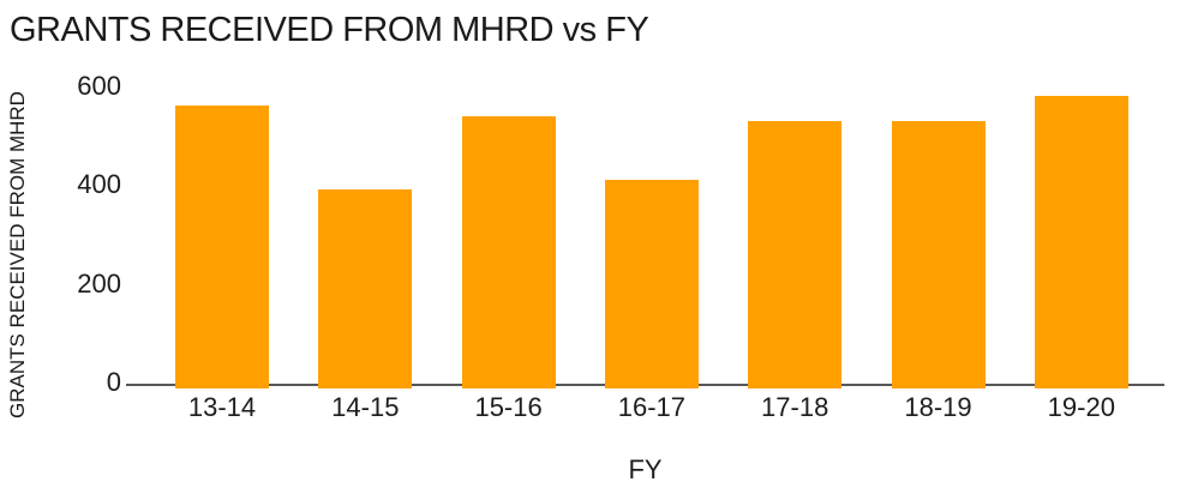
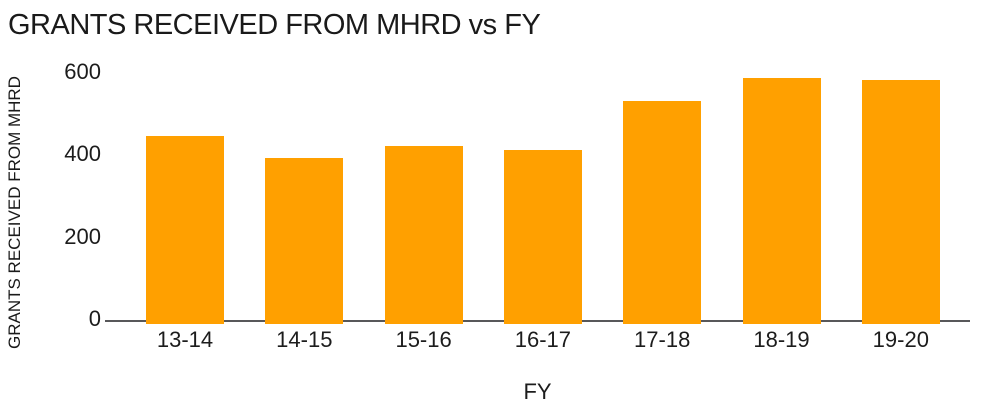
13-14: 560 -> 440
15-16: 540 -> 420
18-19: 530 -> 580
